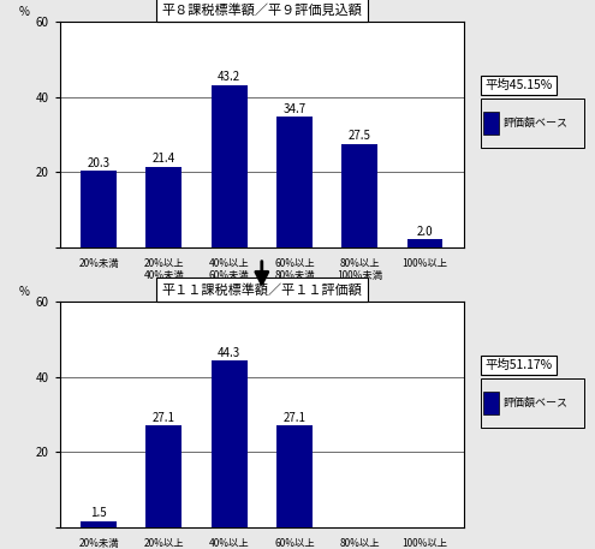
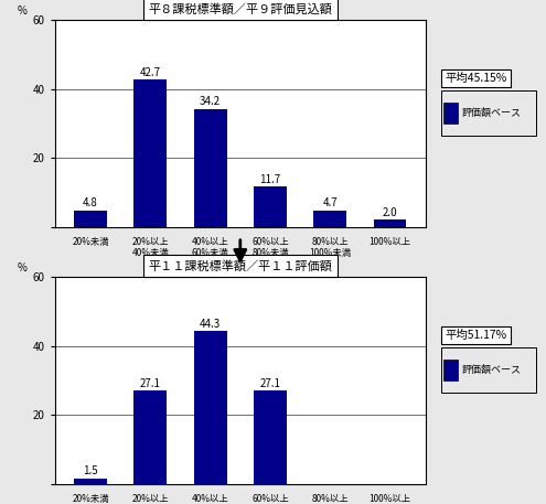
平８課税標準額／平９評価見込額/20%未満: 20.3 -> 4.8
平８課税標準額／平９評価見込額/20%以上 40%未満: 21.4 -> 42.7
平８課税標準額／平９評価見込額/40%以上 60%未満: 43.2 -> 34.2
平８課税標準額／平９評価見込額/60%以上 80%未満: 34.7 -> 11.7
平８課税標準額／平９評価見込額/80%以上 100%未満: 27.5 -> 4.7
